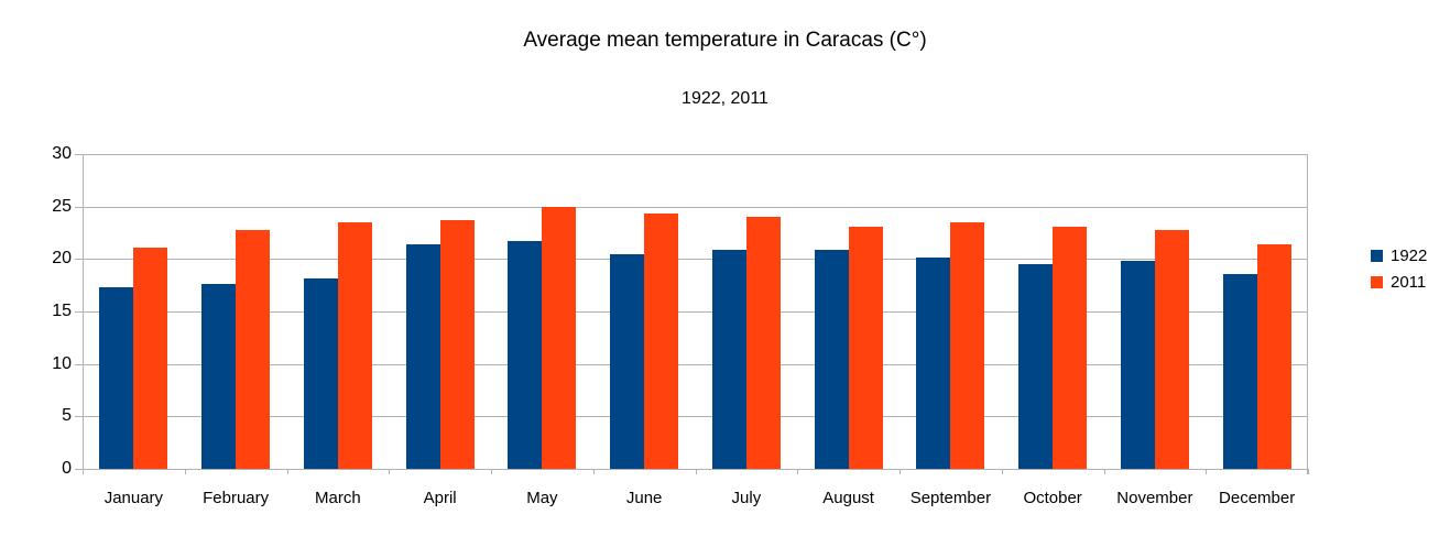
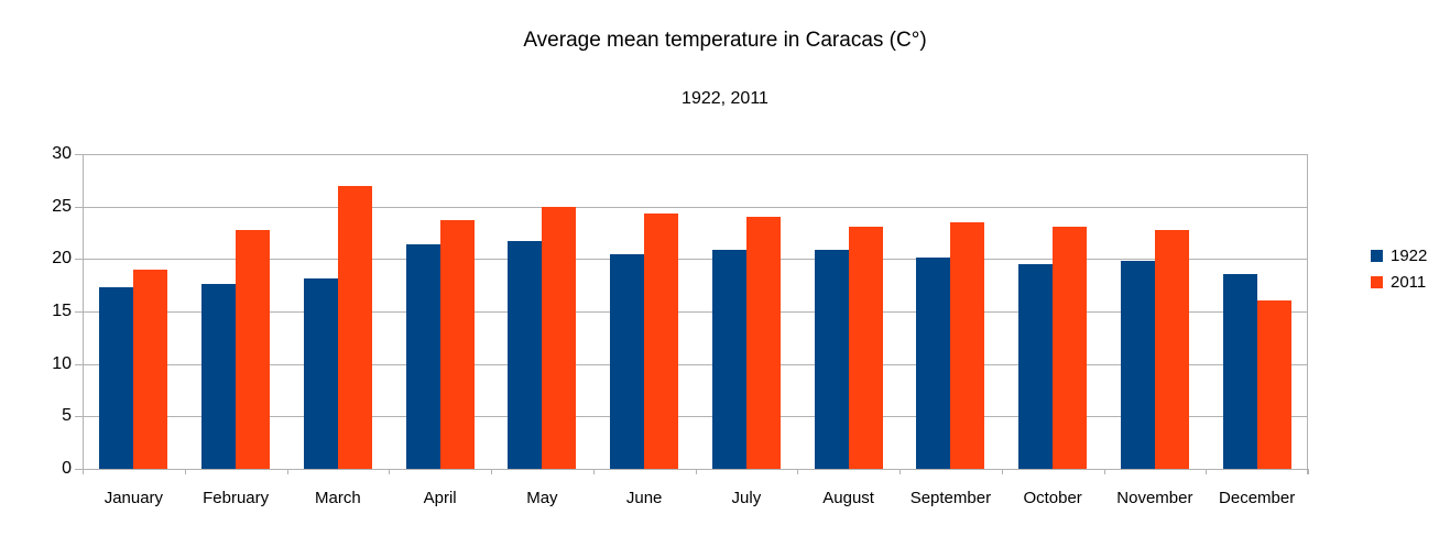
2011/January: 21 -> 19
2011/March: 24 -> 27
2011/December: 21 -> 16
